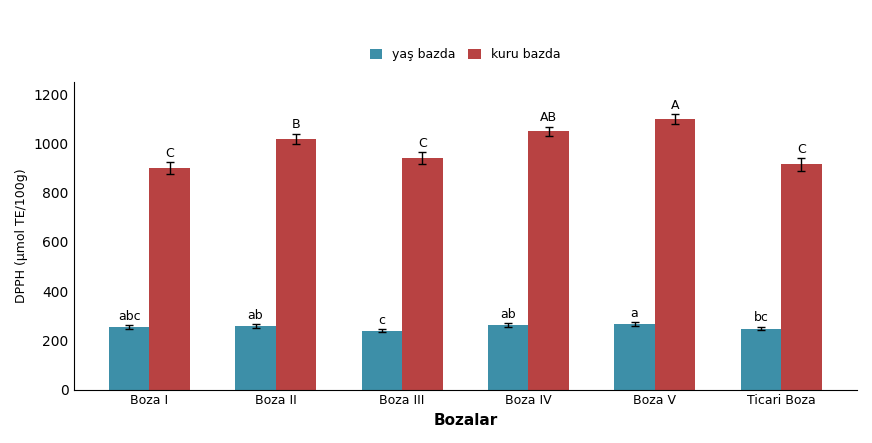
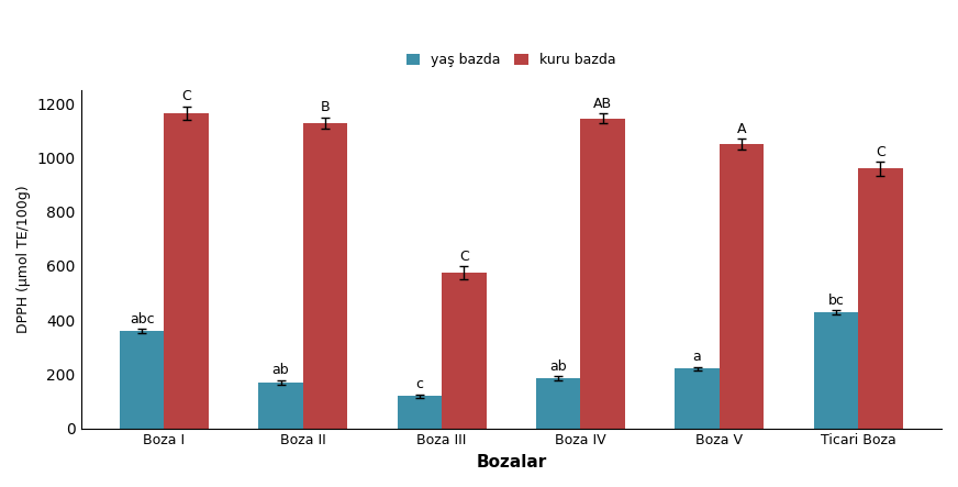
yaş bazda/Boza I: 253 -> 360
kuru bazda/Boza I: 900 -> 1165
yaş bazda/Boza II: 258 -> 170
kuru bazda/Boza II: 1020 -> 1130
yaş bazda/Boza III: 240 -> 120
kuru bazda/Boza III: 940 -> 575
yaş bazda/Boza IV: 262 -> 185
kuru bazda/Boza IV: 1050 -> 1145
yaş bazda/Boza V: 266 -> 220
kuru bazda/Boza V: 1100 -> 1050
yaş bazda/Ticari Boza: 248 -> 430
kuru bazda/Ticari Boza: 915 -> 960
